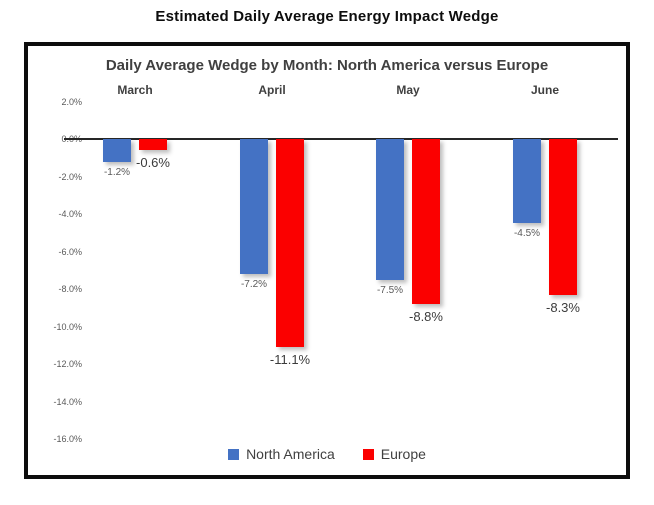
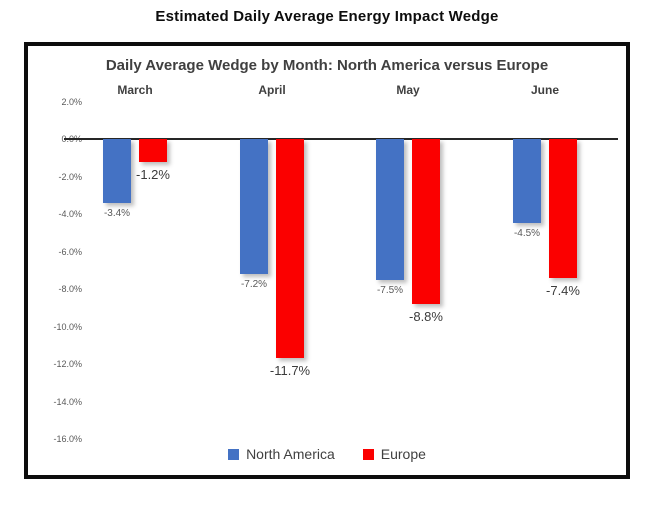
North America/March: -1.2% -> -3.4%
Europe/March: -0.6% -> -1.2%
Europe/April: -11.1% -> -11.7%
Europe/June: -8.3% -> -7.4%
